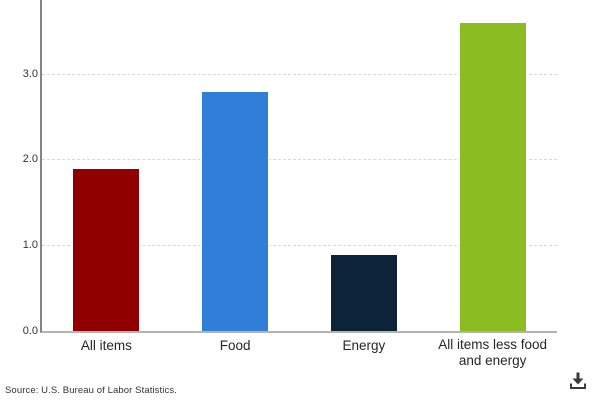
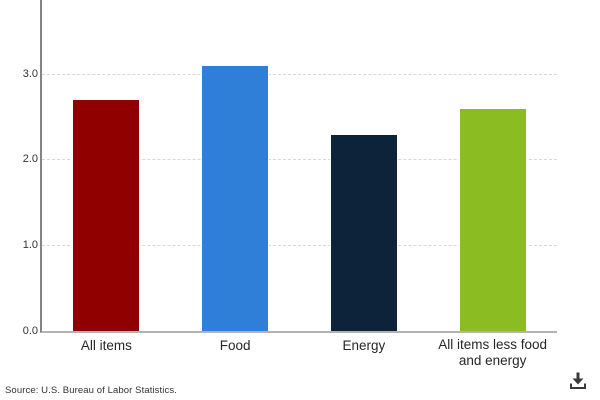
All items: 1.9 -> 2.7
Food: 2.8 -> 3.1
Energy: 0.9 -> 2.3
All items less food and energy: 3.6 -> 2.6
